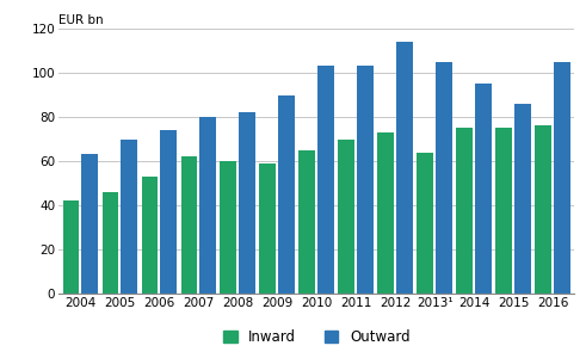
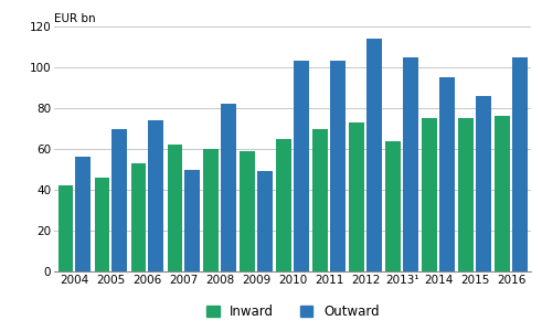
Outward/2004: 63 -> 56
Outward/2007: 80 -> 50
Outward/2009: 90 -> 49
